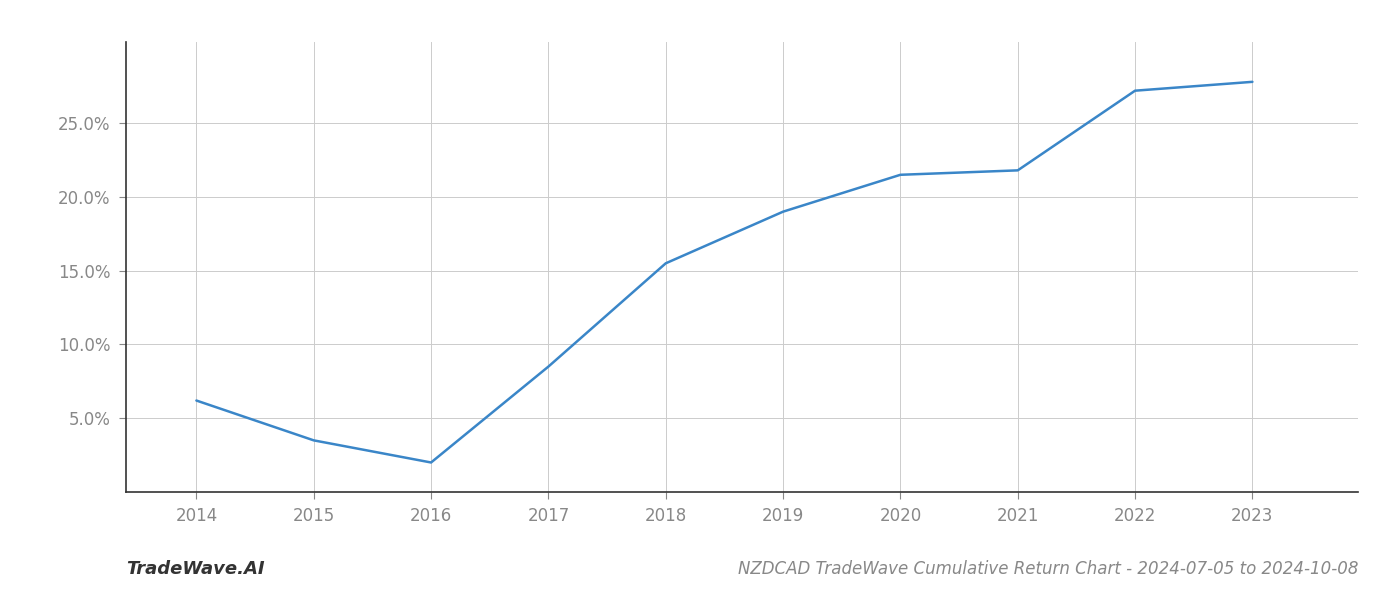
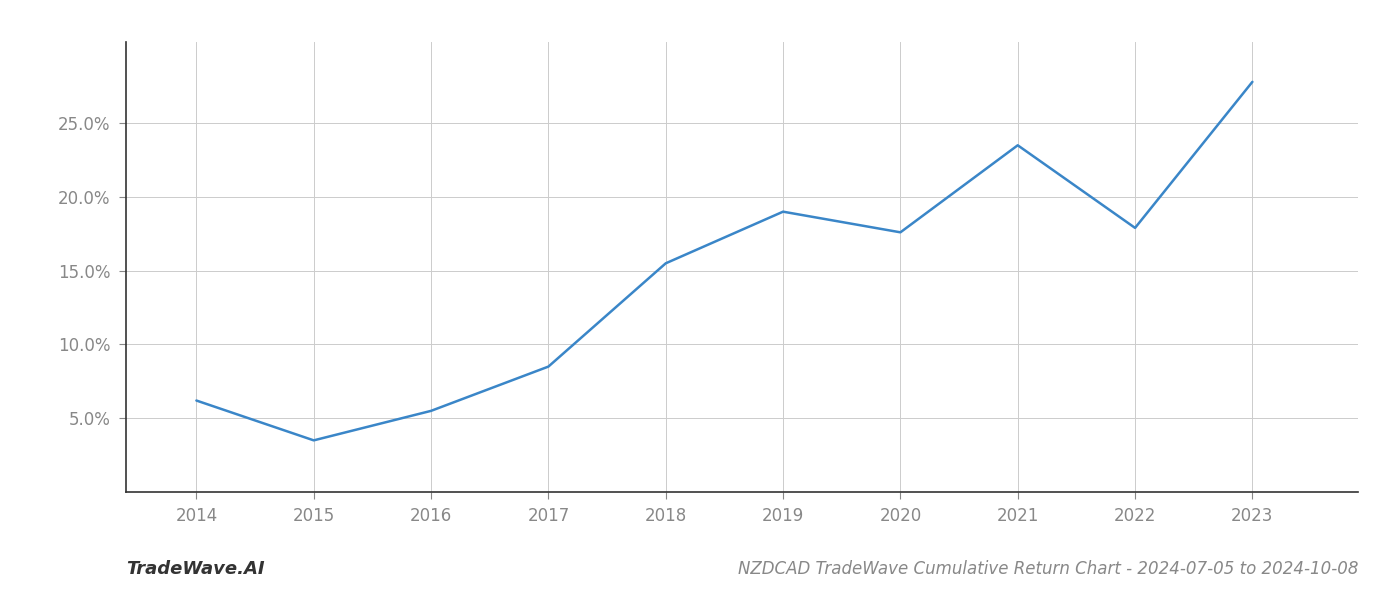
2016: 2.0% -> 5.5%
2020: 21.5% -> 17.6%
2021: 21.8% -> 23.5%
2022: 27.2% -> 17.9%
